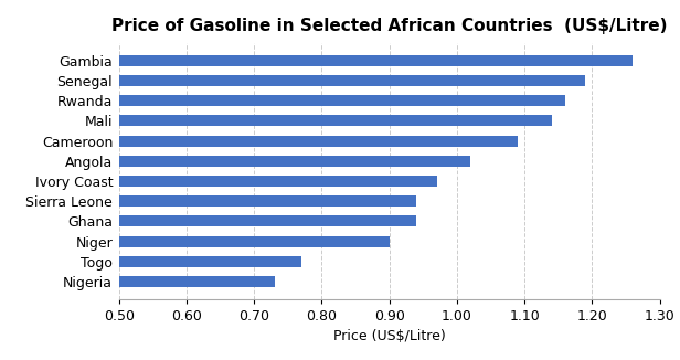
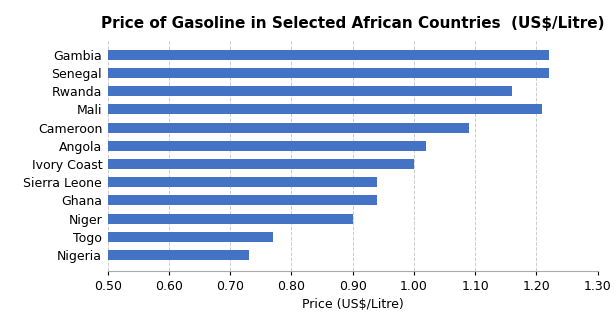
Gambia: 1.26 -> 1.22
Senegal: 1.19 -> 1.22
Mali: 1.14 -> 1.21
Ivory Coast: 0.97 -> 1.00
